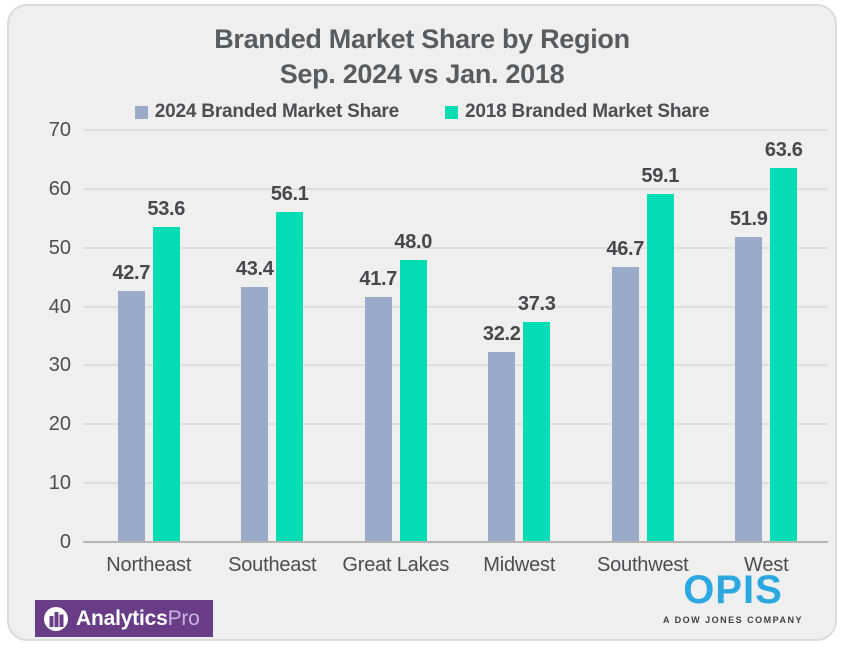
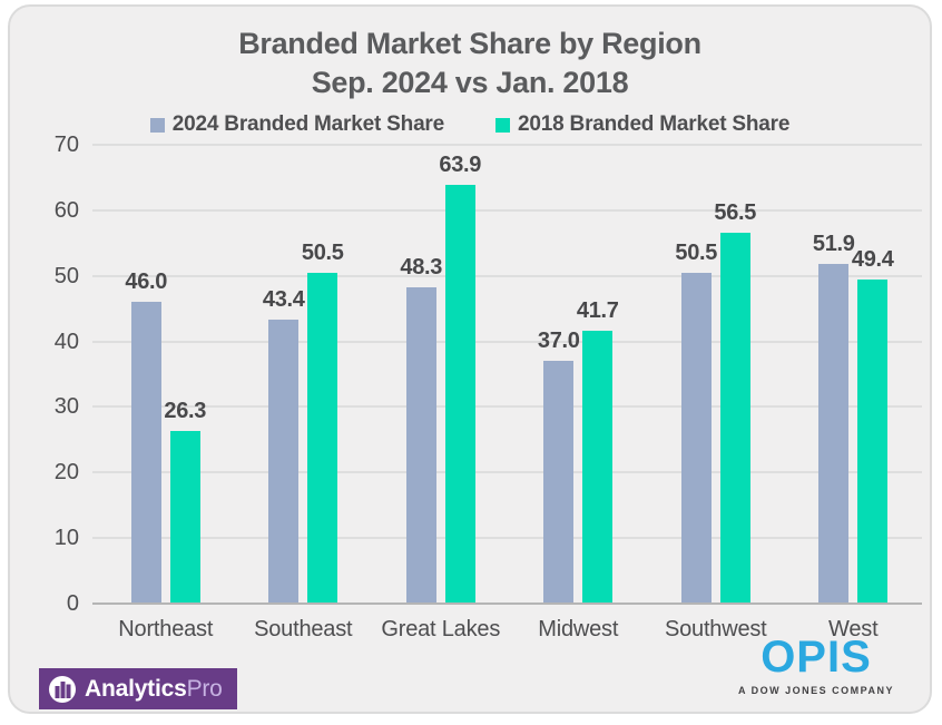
2024 Branded Market Share/Northeast: 42.7 -> 46.0
2018 Branded Market Share/Northeast: 53.6 -> 26.3
2018 Branded Market Share/Southeast: 56.1 -> 50.5
2024 Branded Market Share/Great Lakes: 41.7 -> 48.3
2018 Branded Market Share/Great Lakes: 48.0 -> 63.9
2024 Branded Market Share/Midwest: 32.2 -> 37.0
2018 Branded Market Share/Midwest: 37.3 -> 41.7
2024 Branded Market Share/Southwest: 46.7 -> 50.5
2018 Branded Market Share/Southwest: 59.1 -> 56.5
2018 Branded Market Share/West: 63.6 -> 49.4
